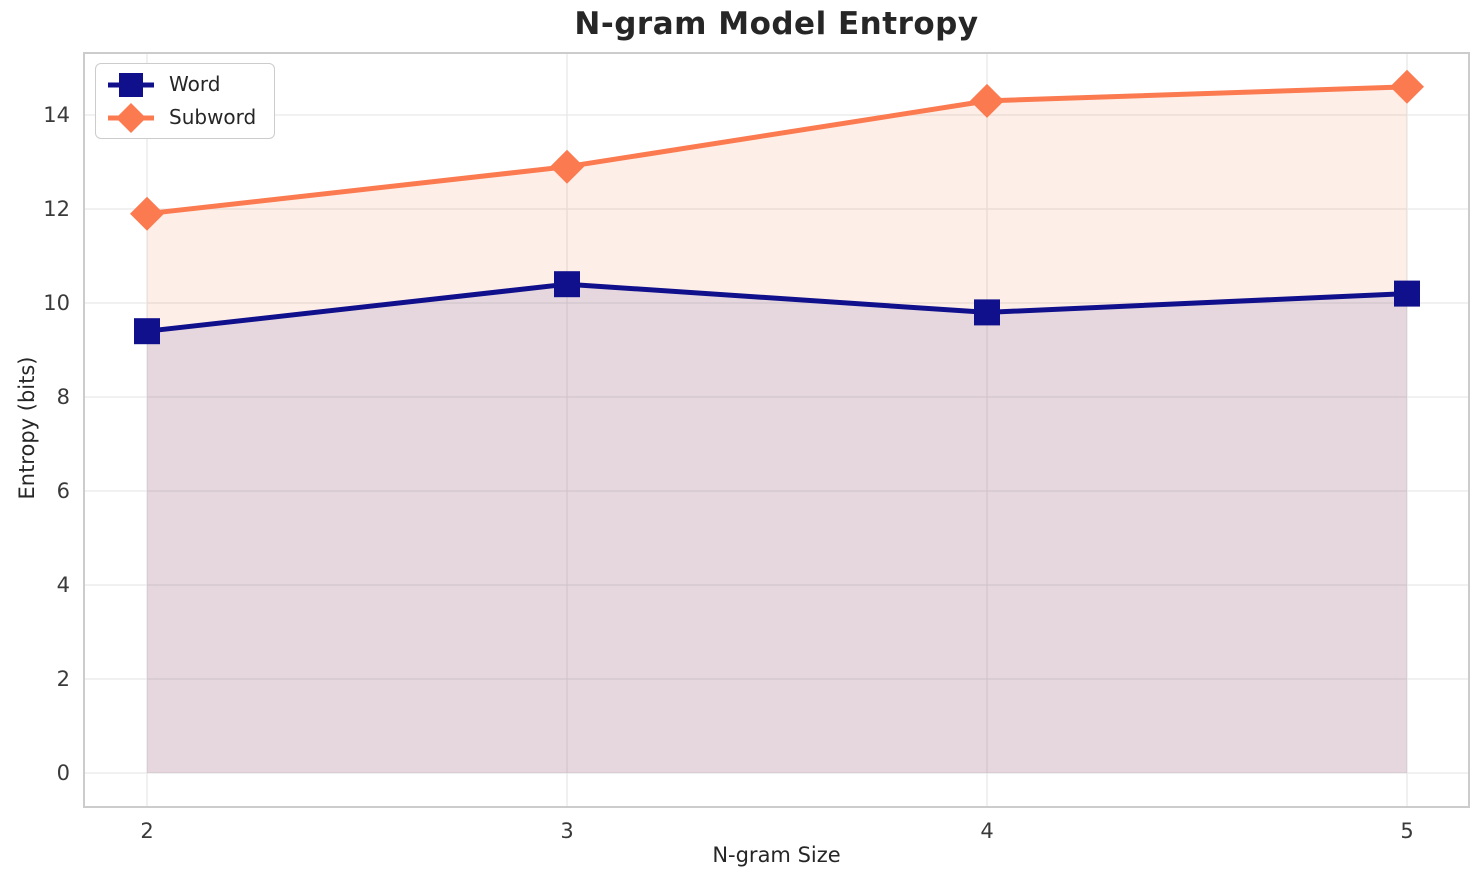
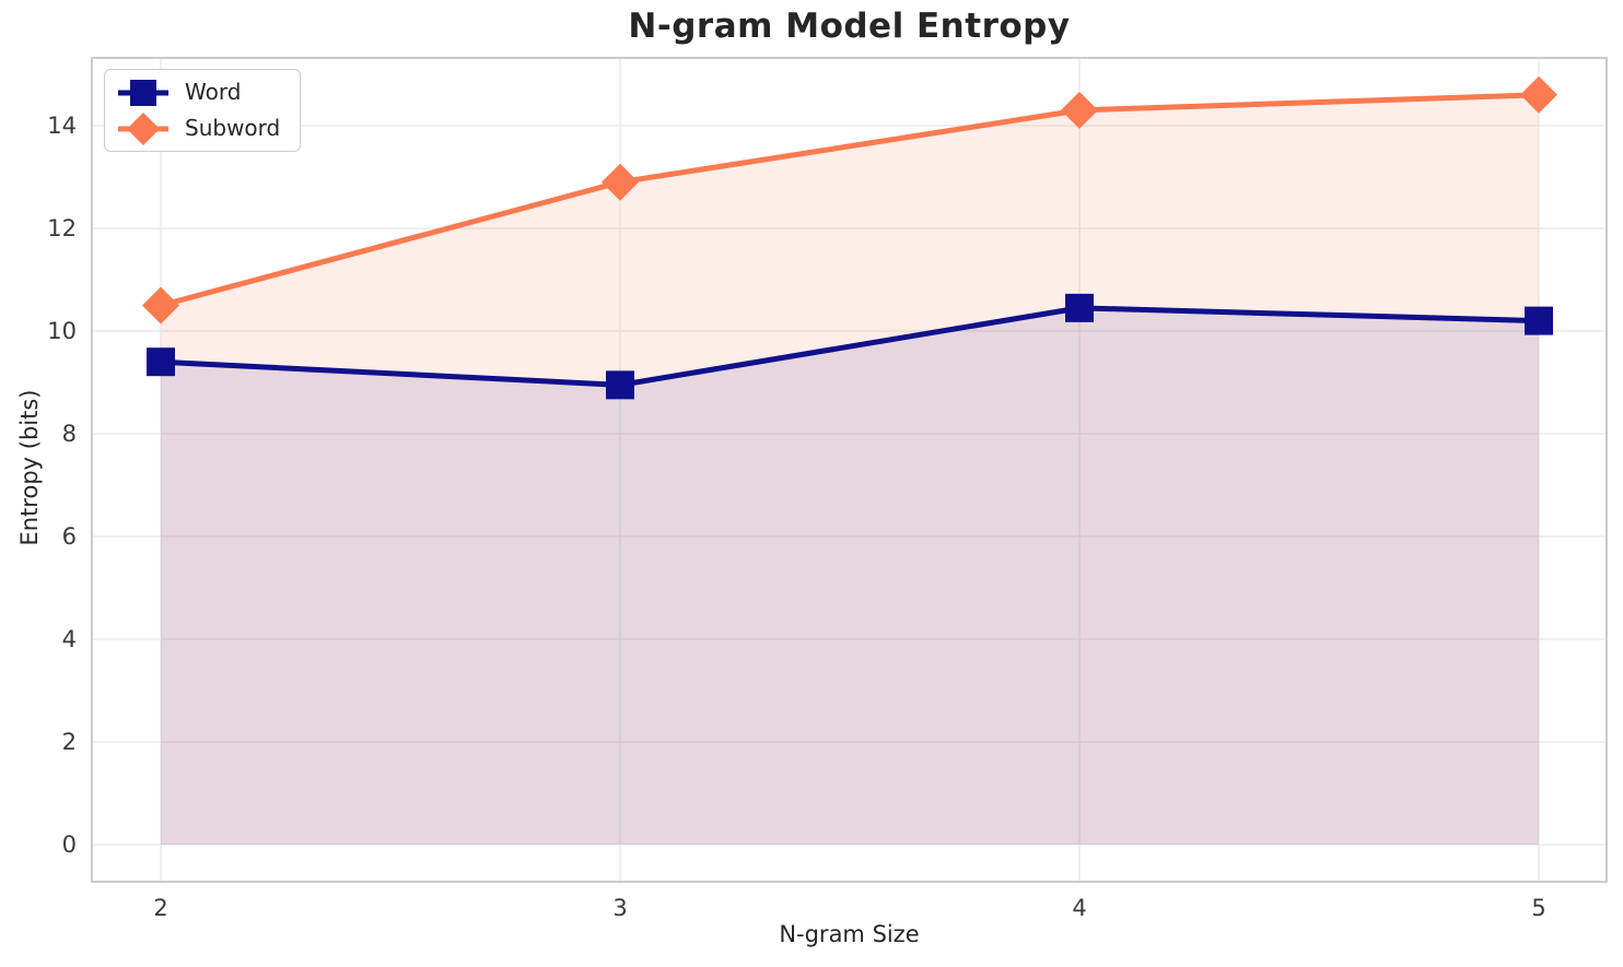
Subword/2: 11.9 -> 10.5
Word/3: 10.4 -> 8.9
Word/4: 9.8 -> 10.4
